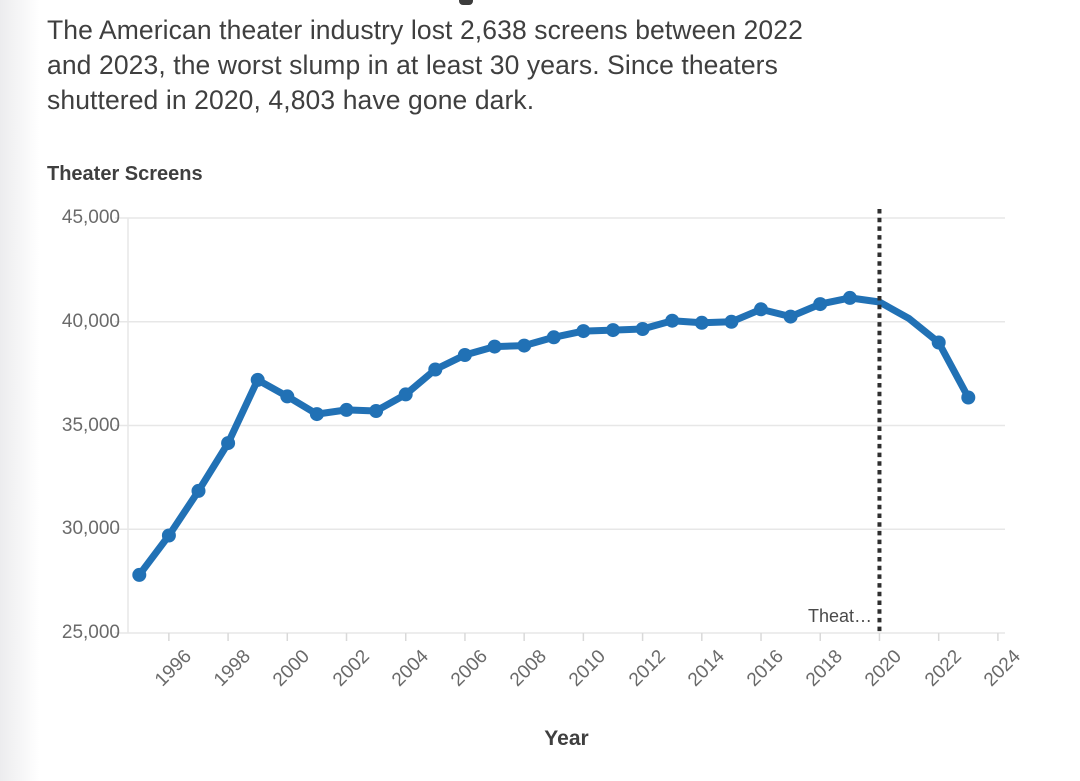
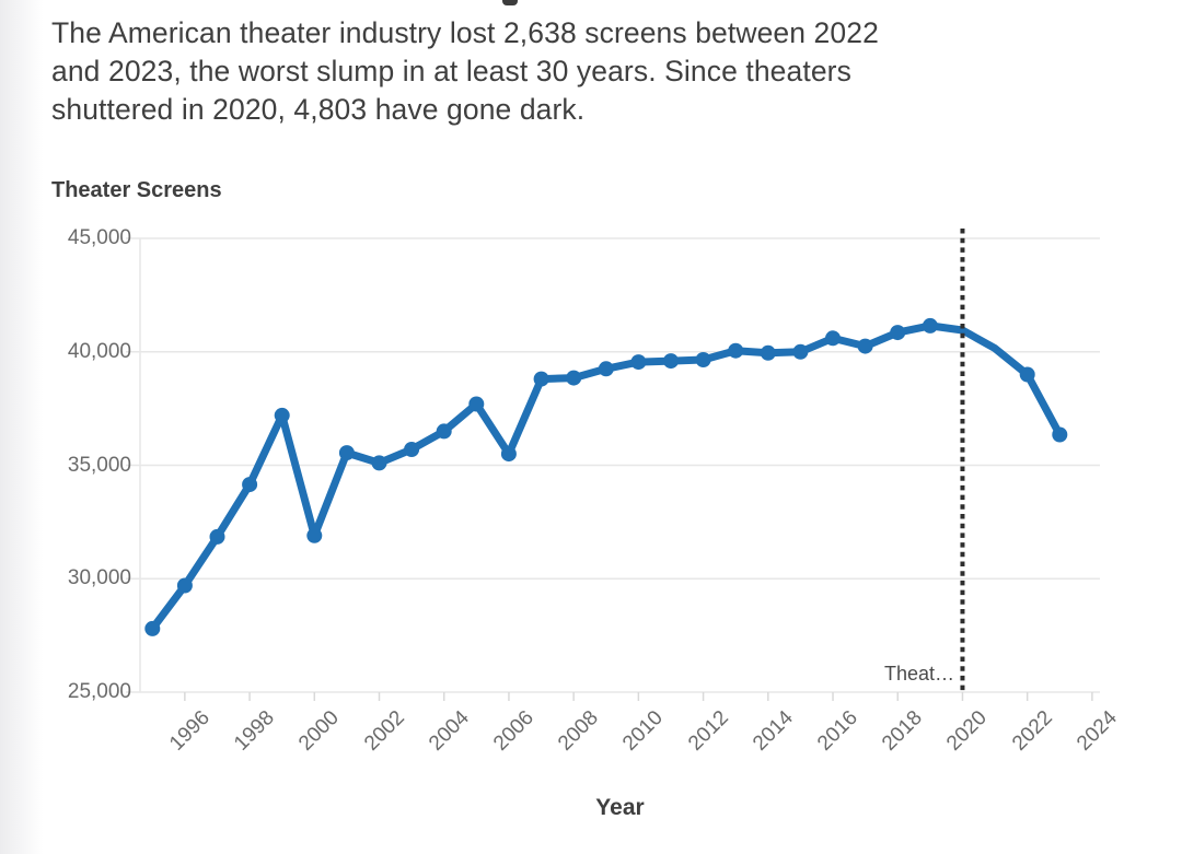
2000: 36400 -> 31900
2002: 35800 -> 35100
2006: 38400 -> 35500
